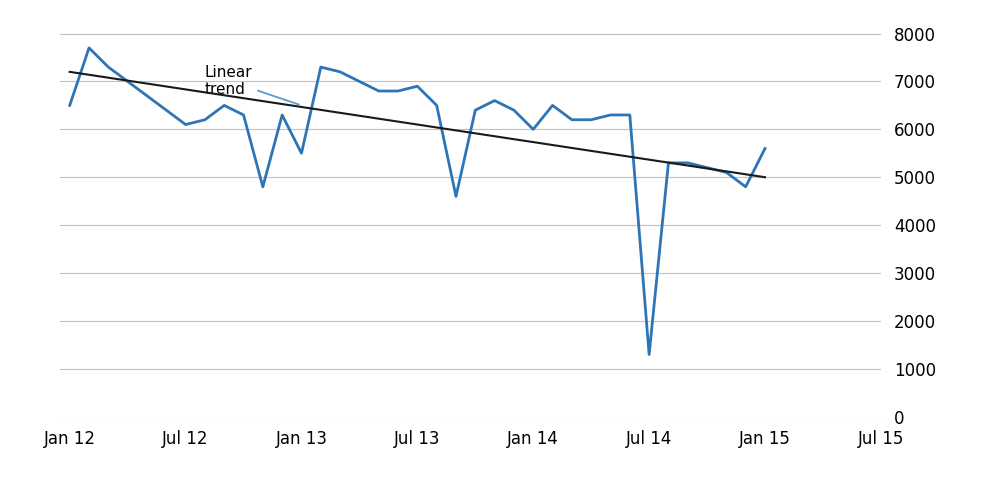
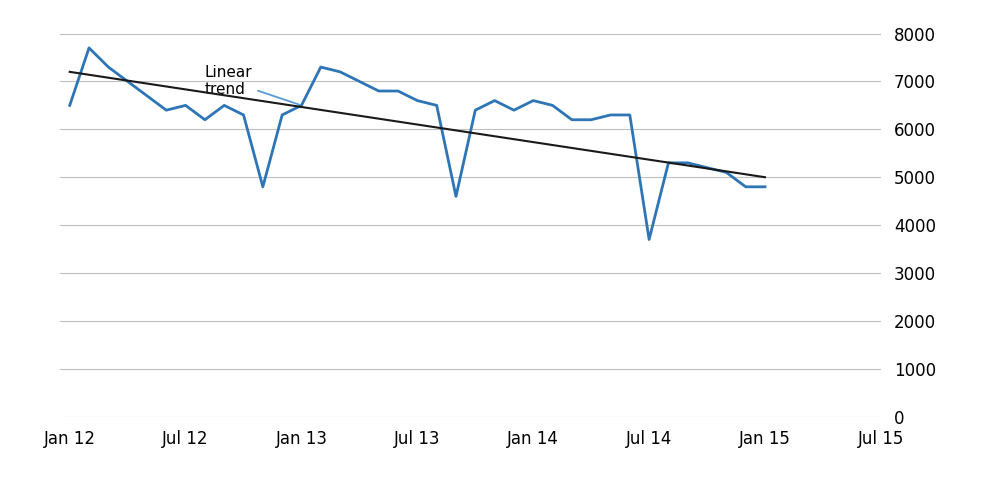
Jul 12: 6100 -> 6500
Jan 13: 5500 -> 6500
Jul 13: 6900 -> 6600
Jan 14: 6000 -> 6600
Jul 14: 1300 -> 3700
Jan 15: 5600 -> 4800
